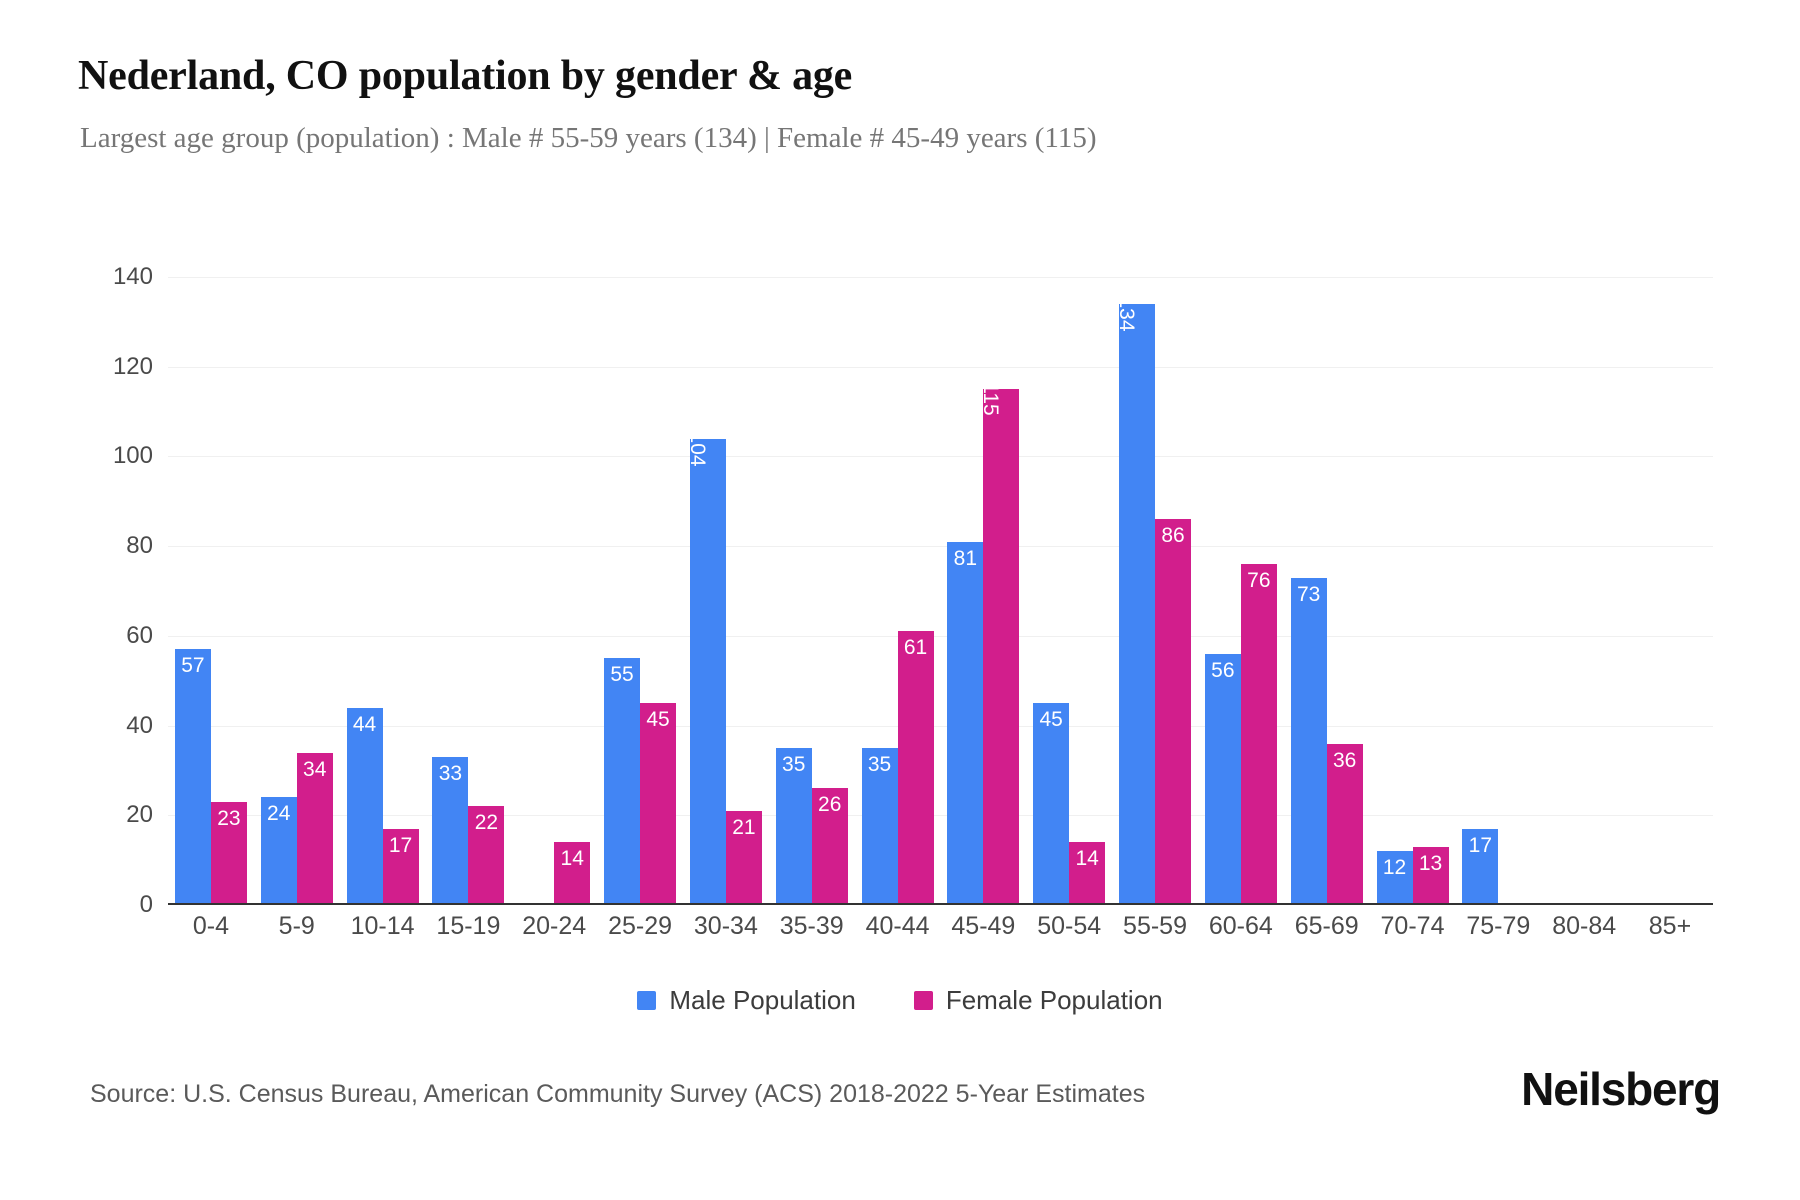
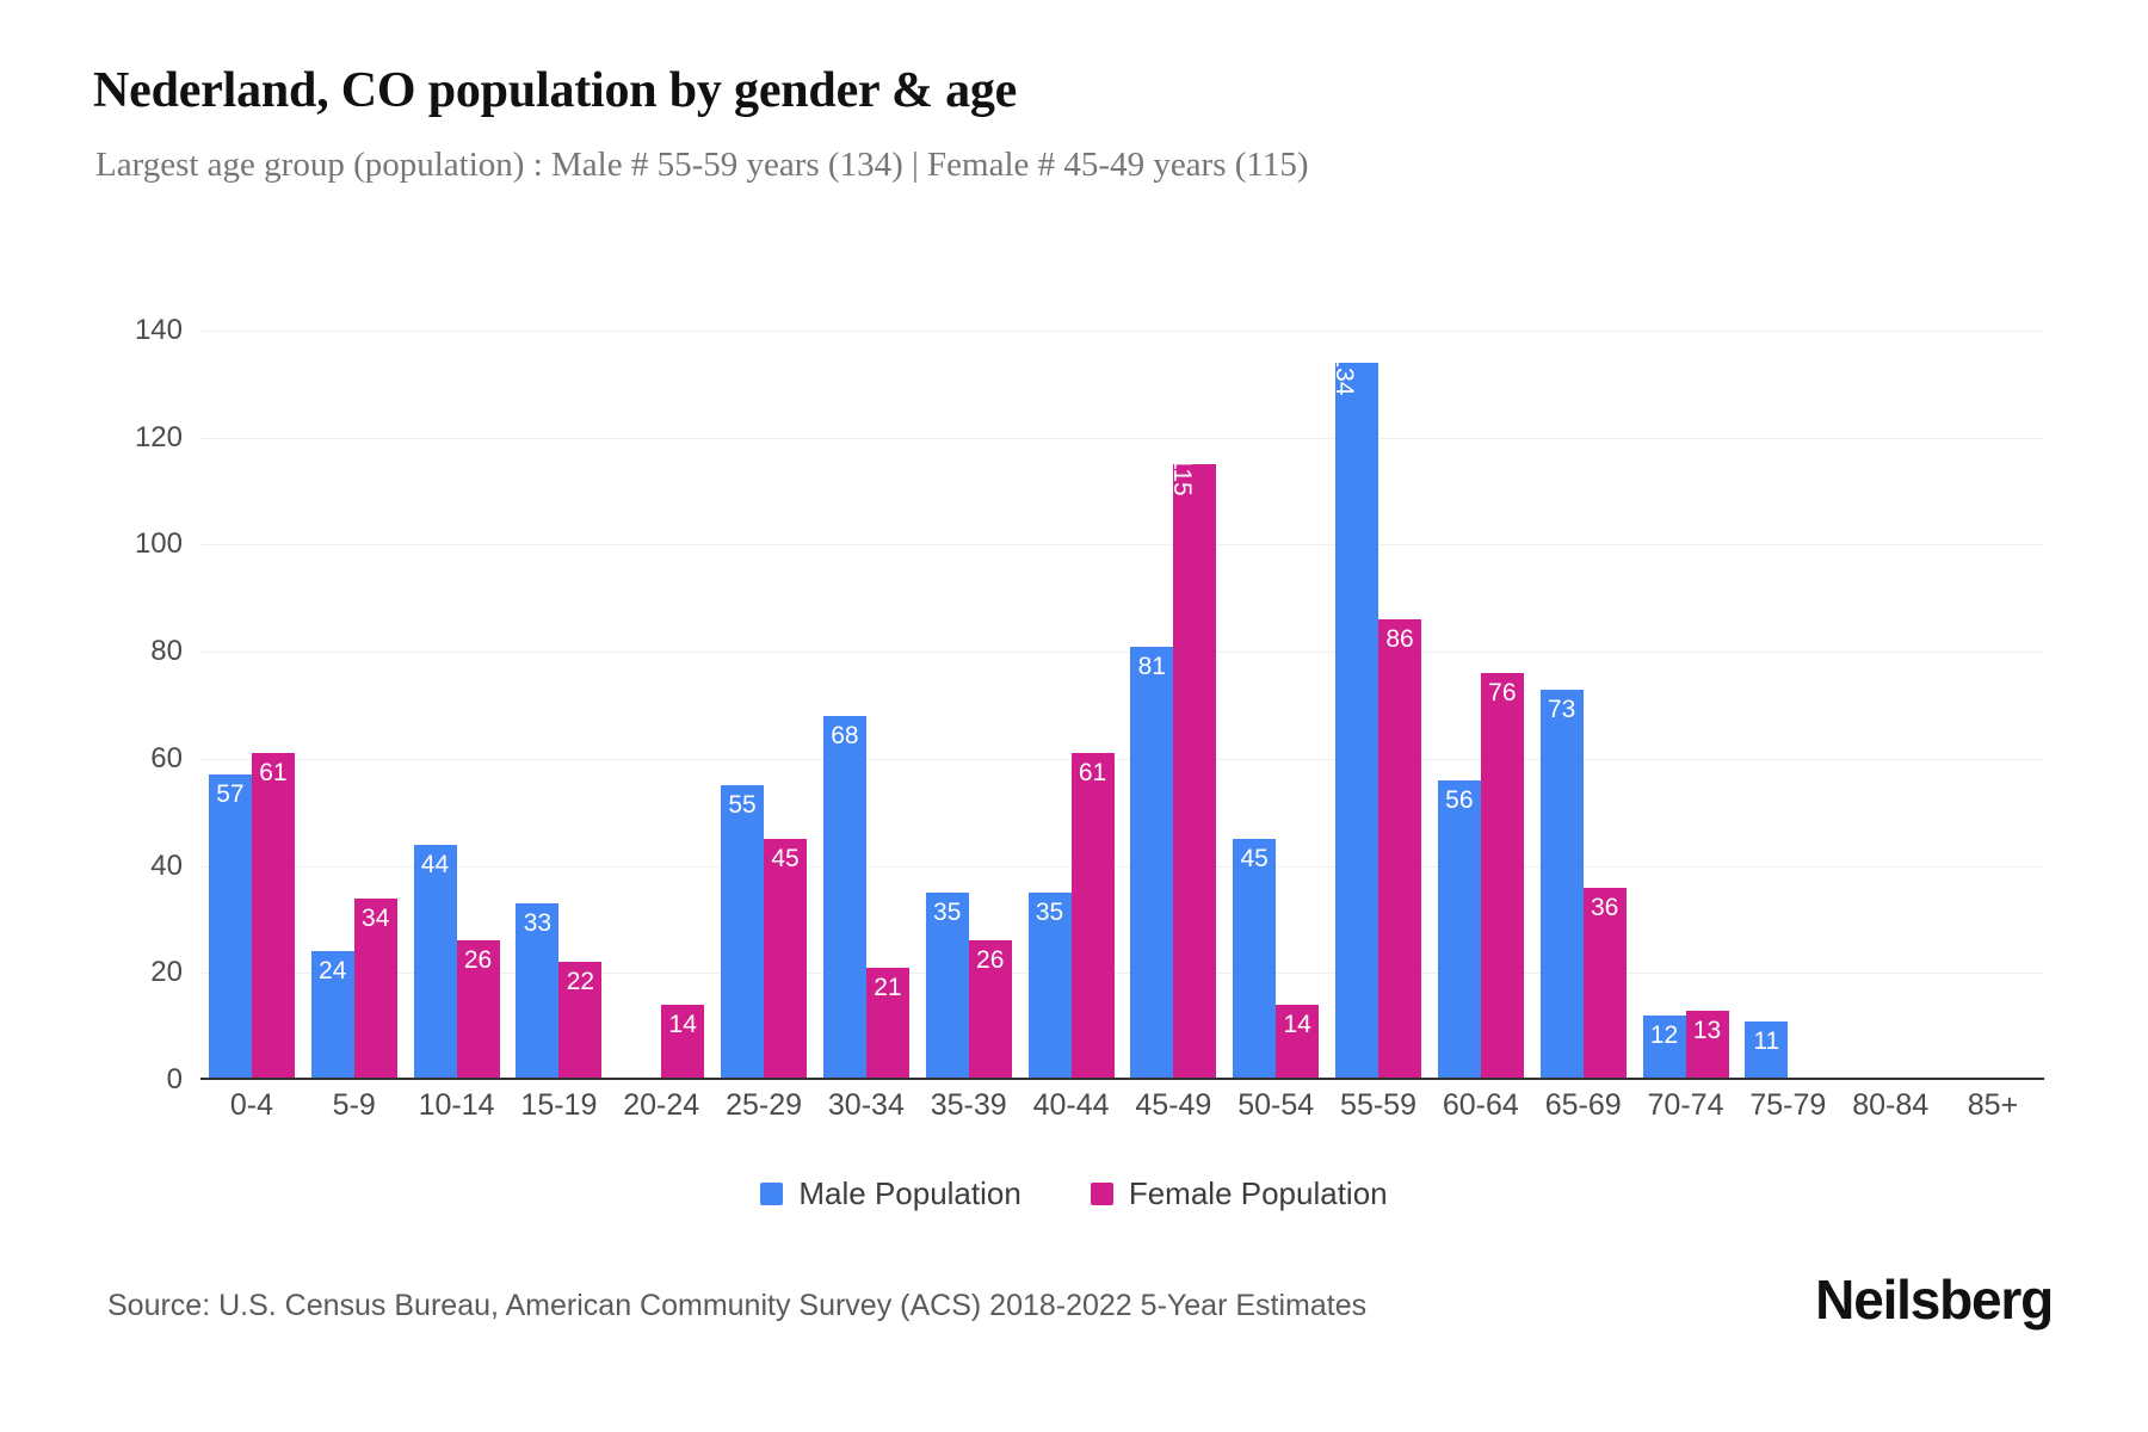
Female Population/0-4: 23 -> 61
Female Population/10-14: 17 -> 26
Male Population/30-34: 104 -> 68
Male Population/75-79: 17 -> 11
